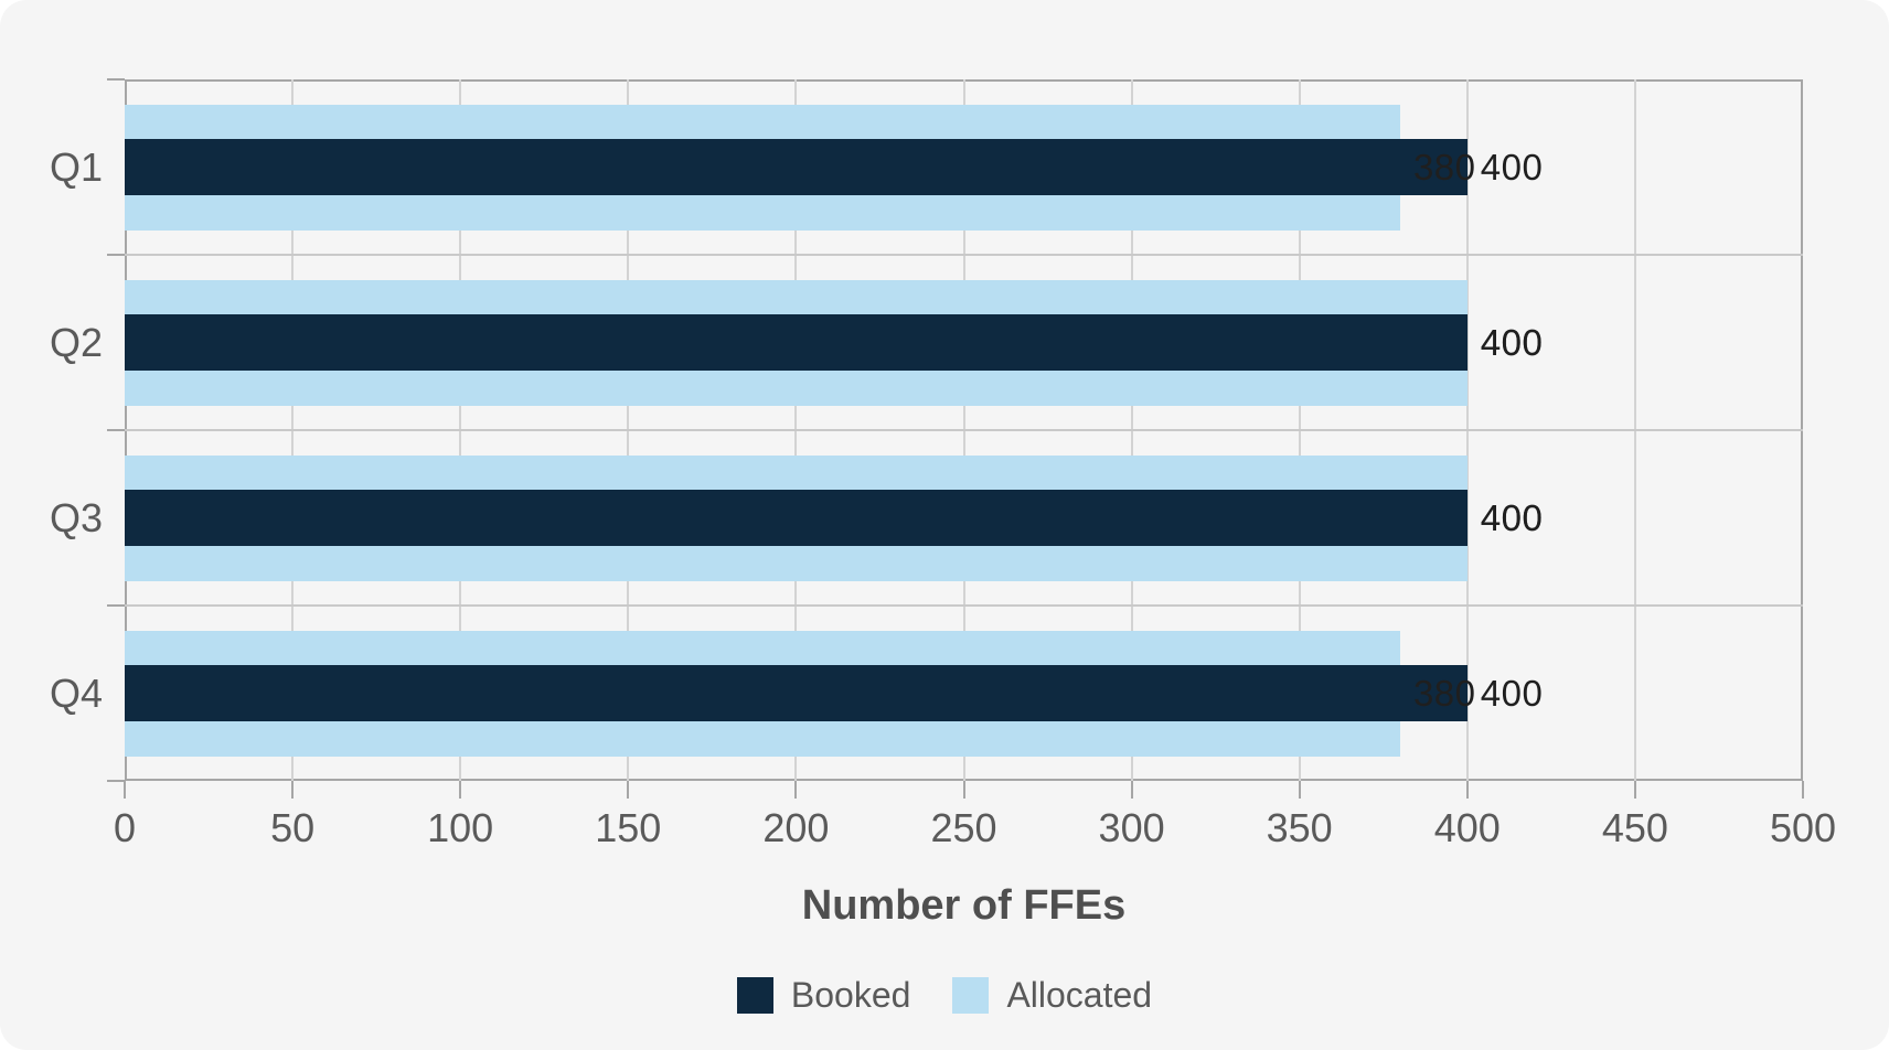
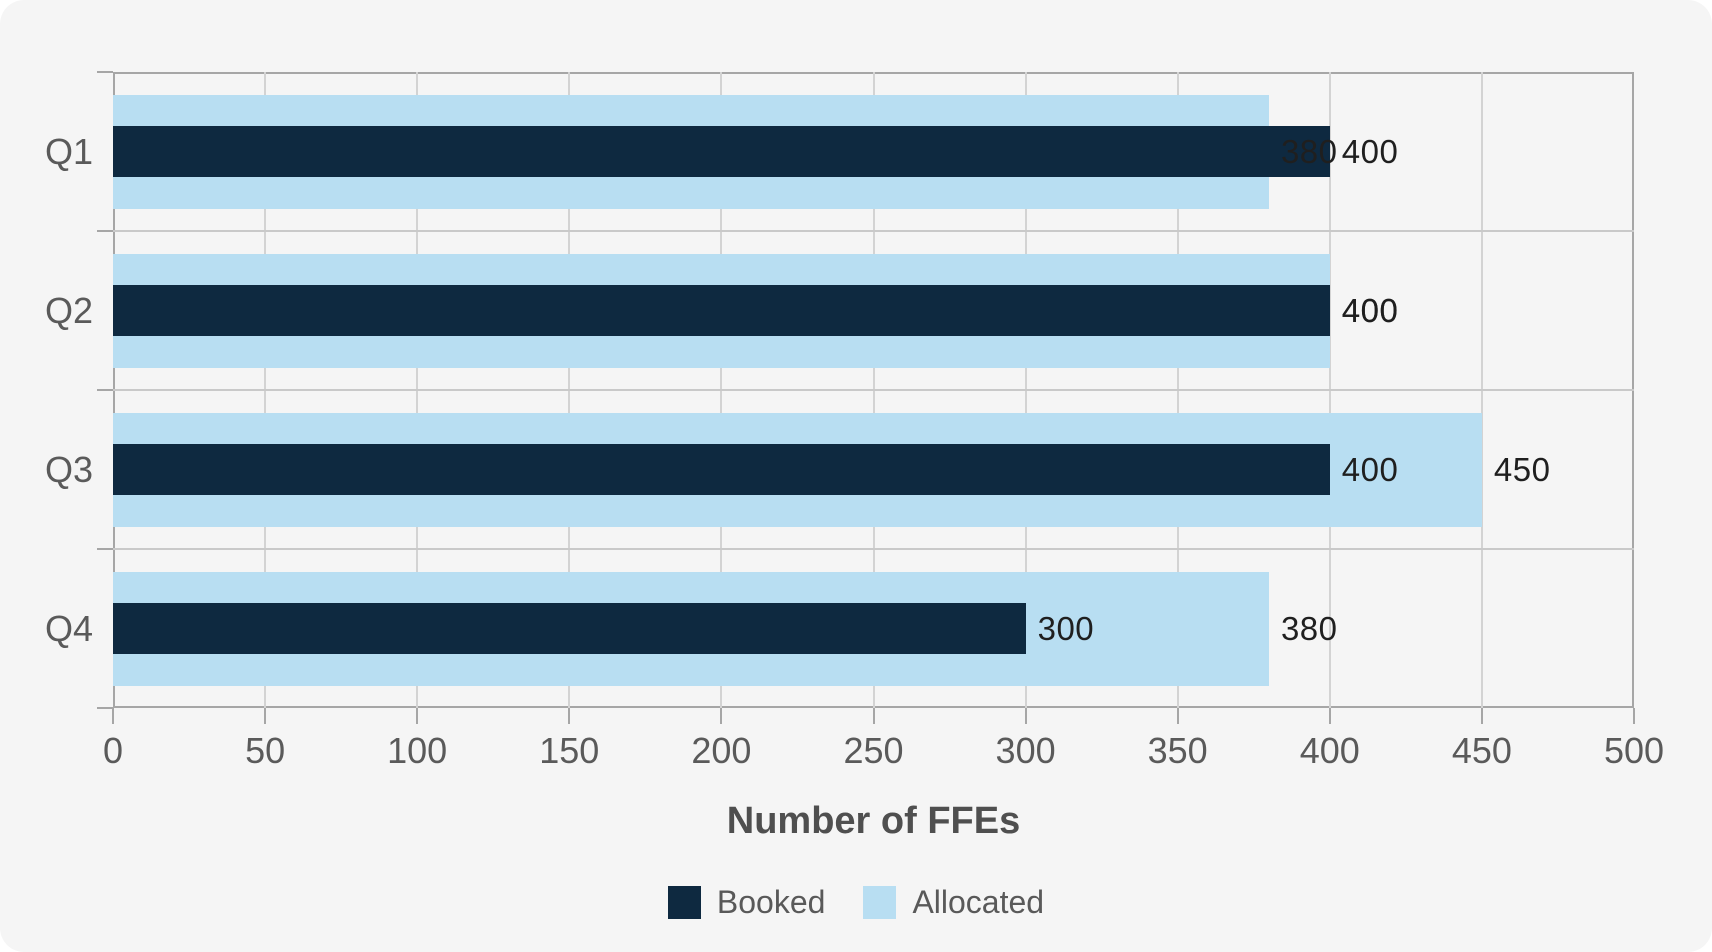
Allocated/Q3: 400 -> 450
Booked/Q4: 400 -> 300
